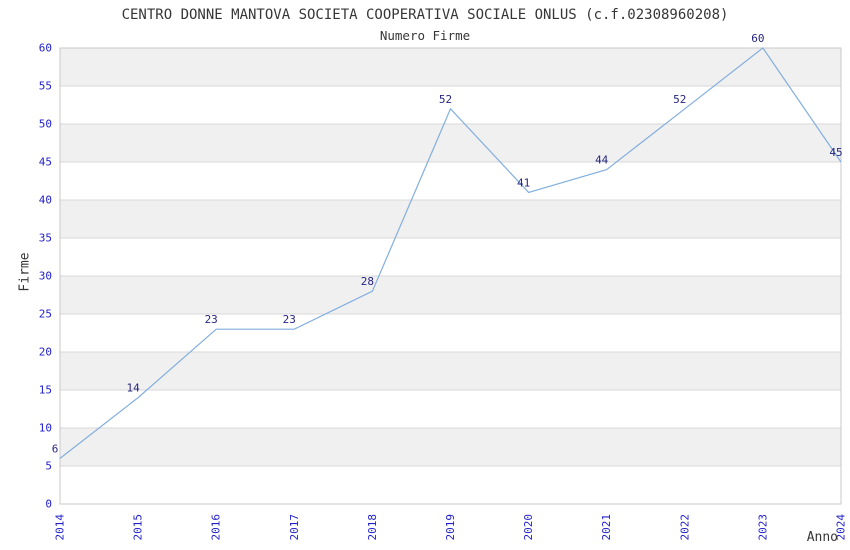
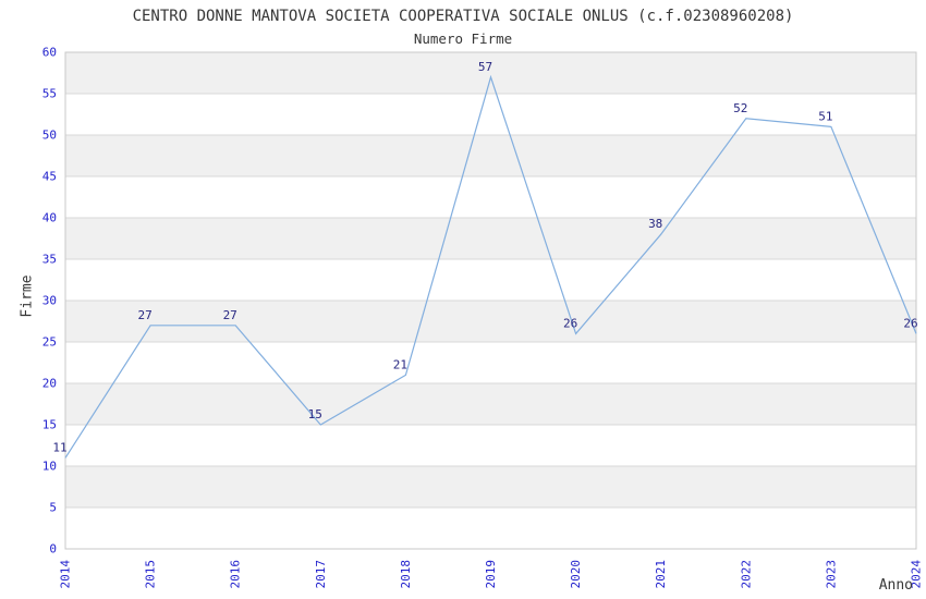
2014: 6 -> 11
2015: 14 -> 27
2016: 23 -> 27
2017: 23 -> 15
2018: 28 -> 21
2019: 52 -> 57
2020: 41 -> 26
2021: 44 -> 38
2023: 60 -> 51
2024: 45 -> 26
